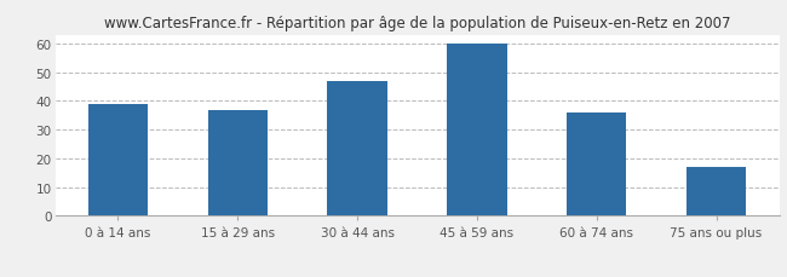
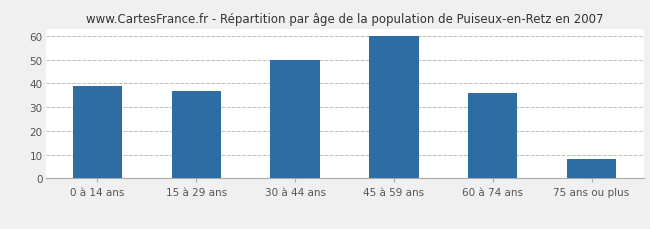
30 à 44 ans: 47 -> 50
75 ans ou plus: 17 -> 8
